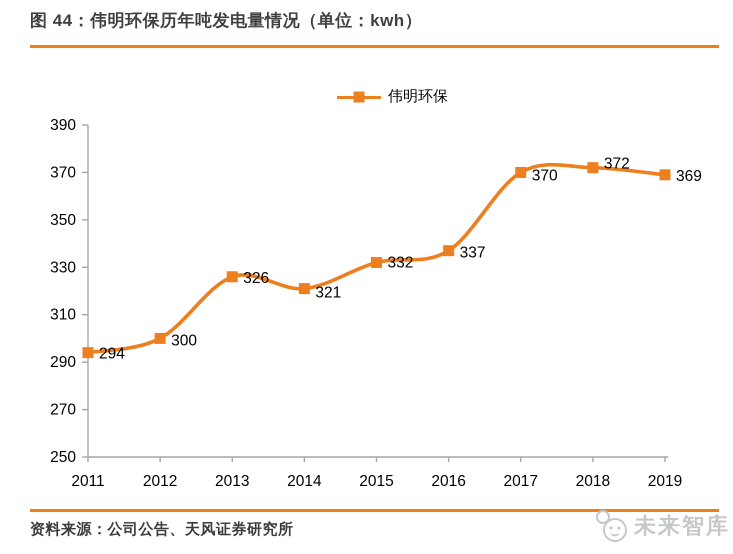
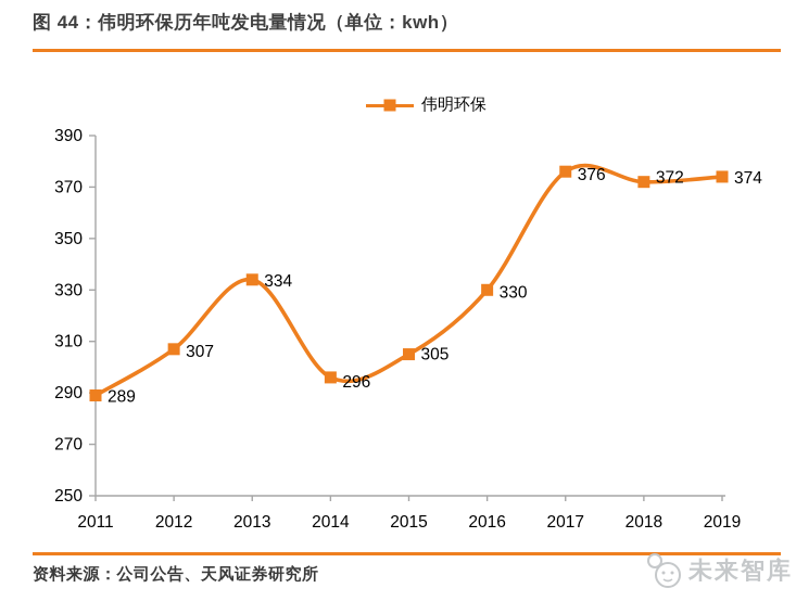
2011: 294 -> 289
2012: 300 -> 307
2013: 326 -> 334
2014: 321 -> 296
2015: 332 -> 305
2016: 337 -> 330
2017: 370 -> 376
2019: 369 -> 374
